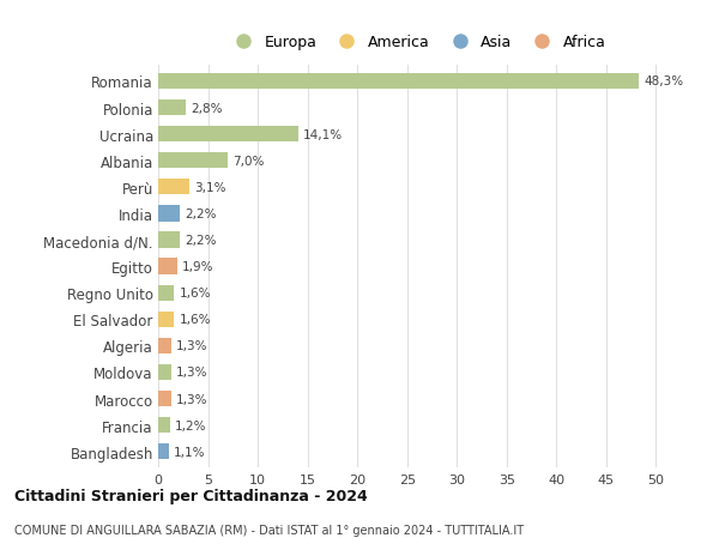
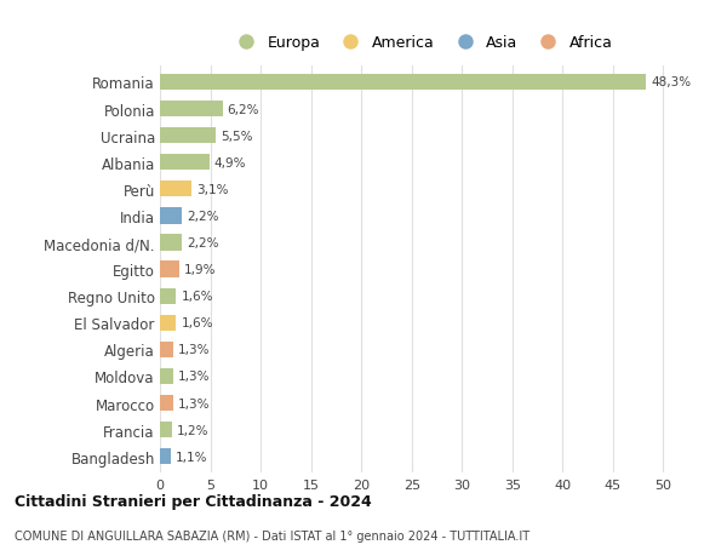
Polonia: 2,8% -> 6,2%
Ucraina: 14,1% -> 5,5%
Albania: 7,0% -> 4,9%
